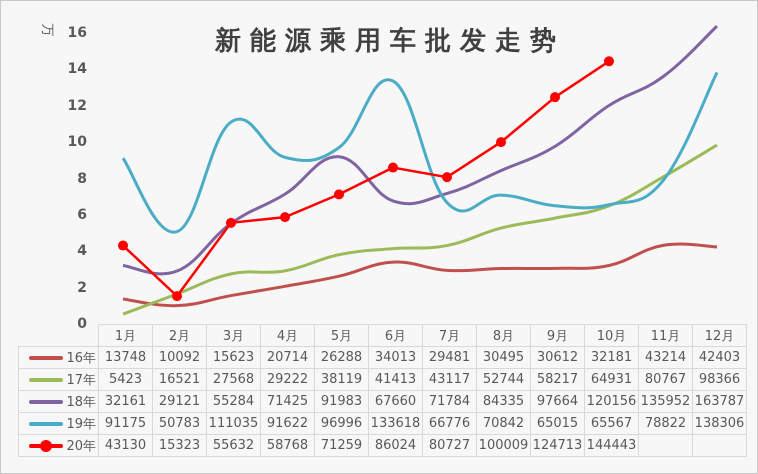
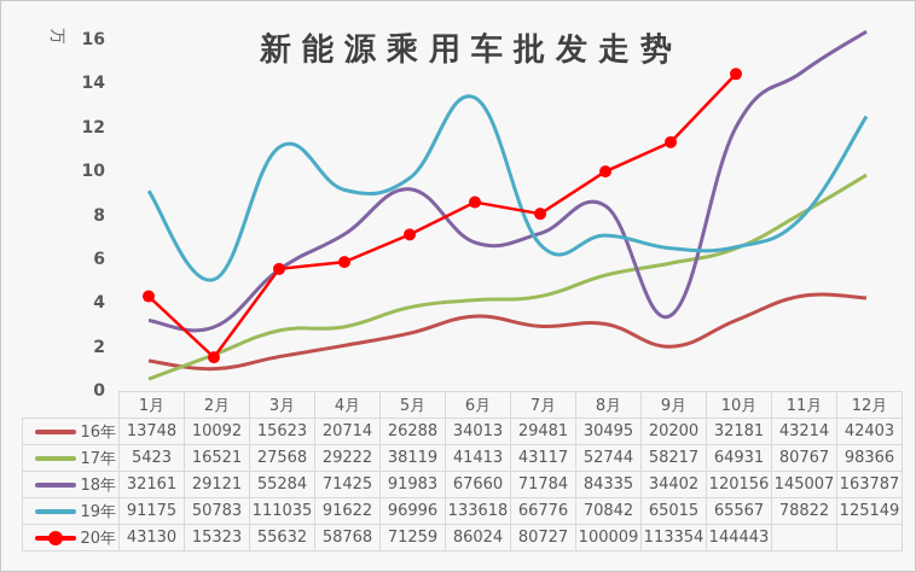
16年/9月: 30612 -> 20200
18年/9月: 97664 -> 34402
20年/9月: 124713 -> 113354
18年/11月: 135952 -> 145007
19年/12月: 138306 -> 125149
